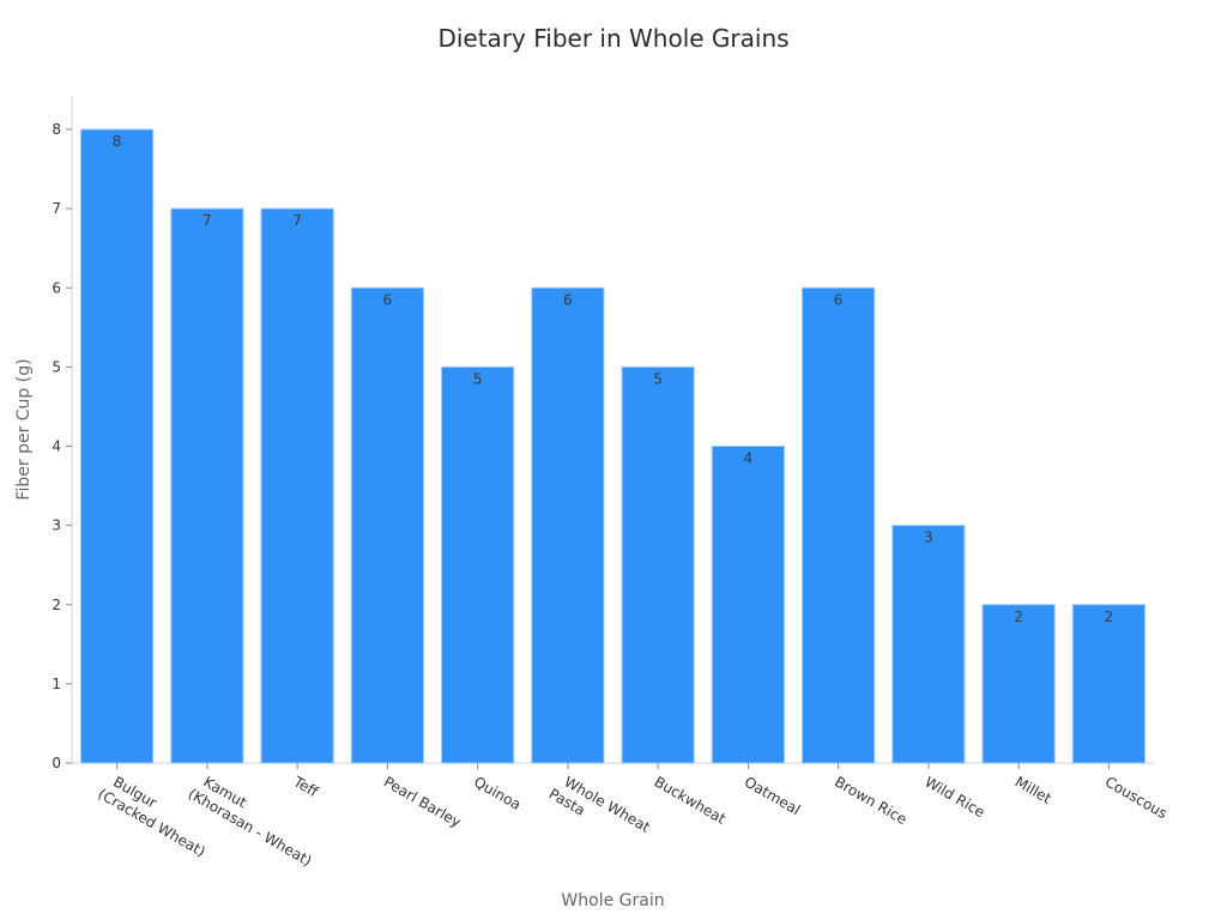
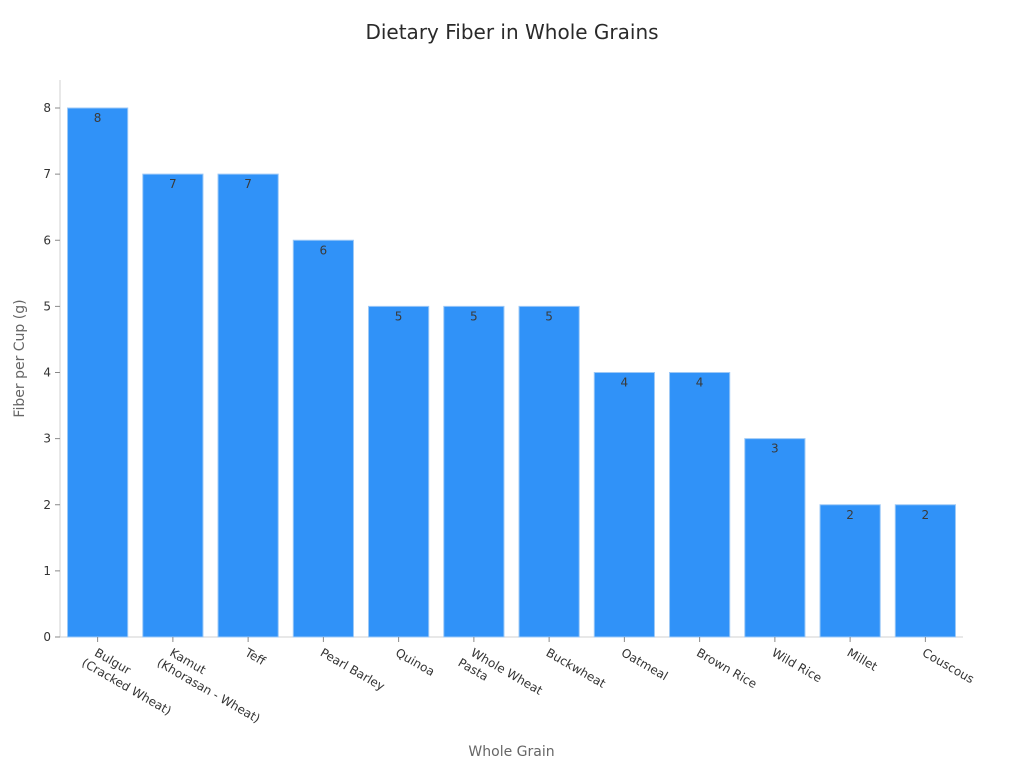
Whole Wheat Pasta: 6 -> 5
Brown Rice: 6 -> 4
